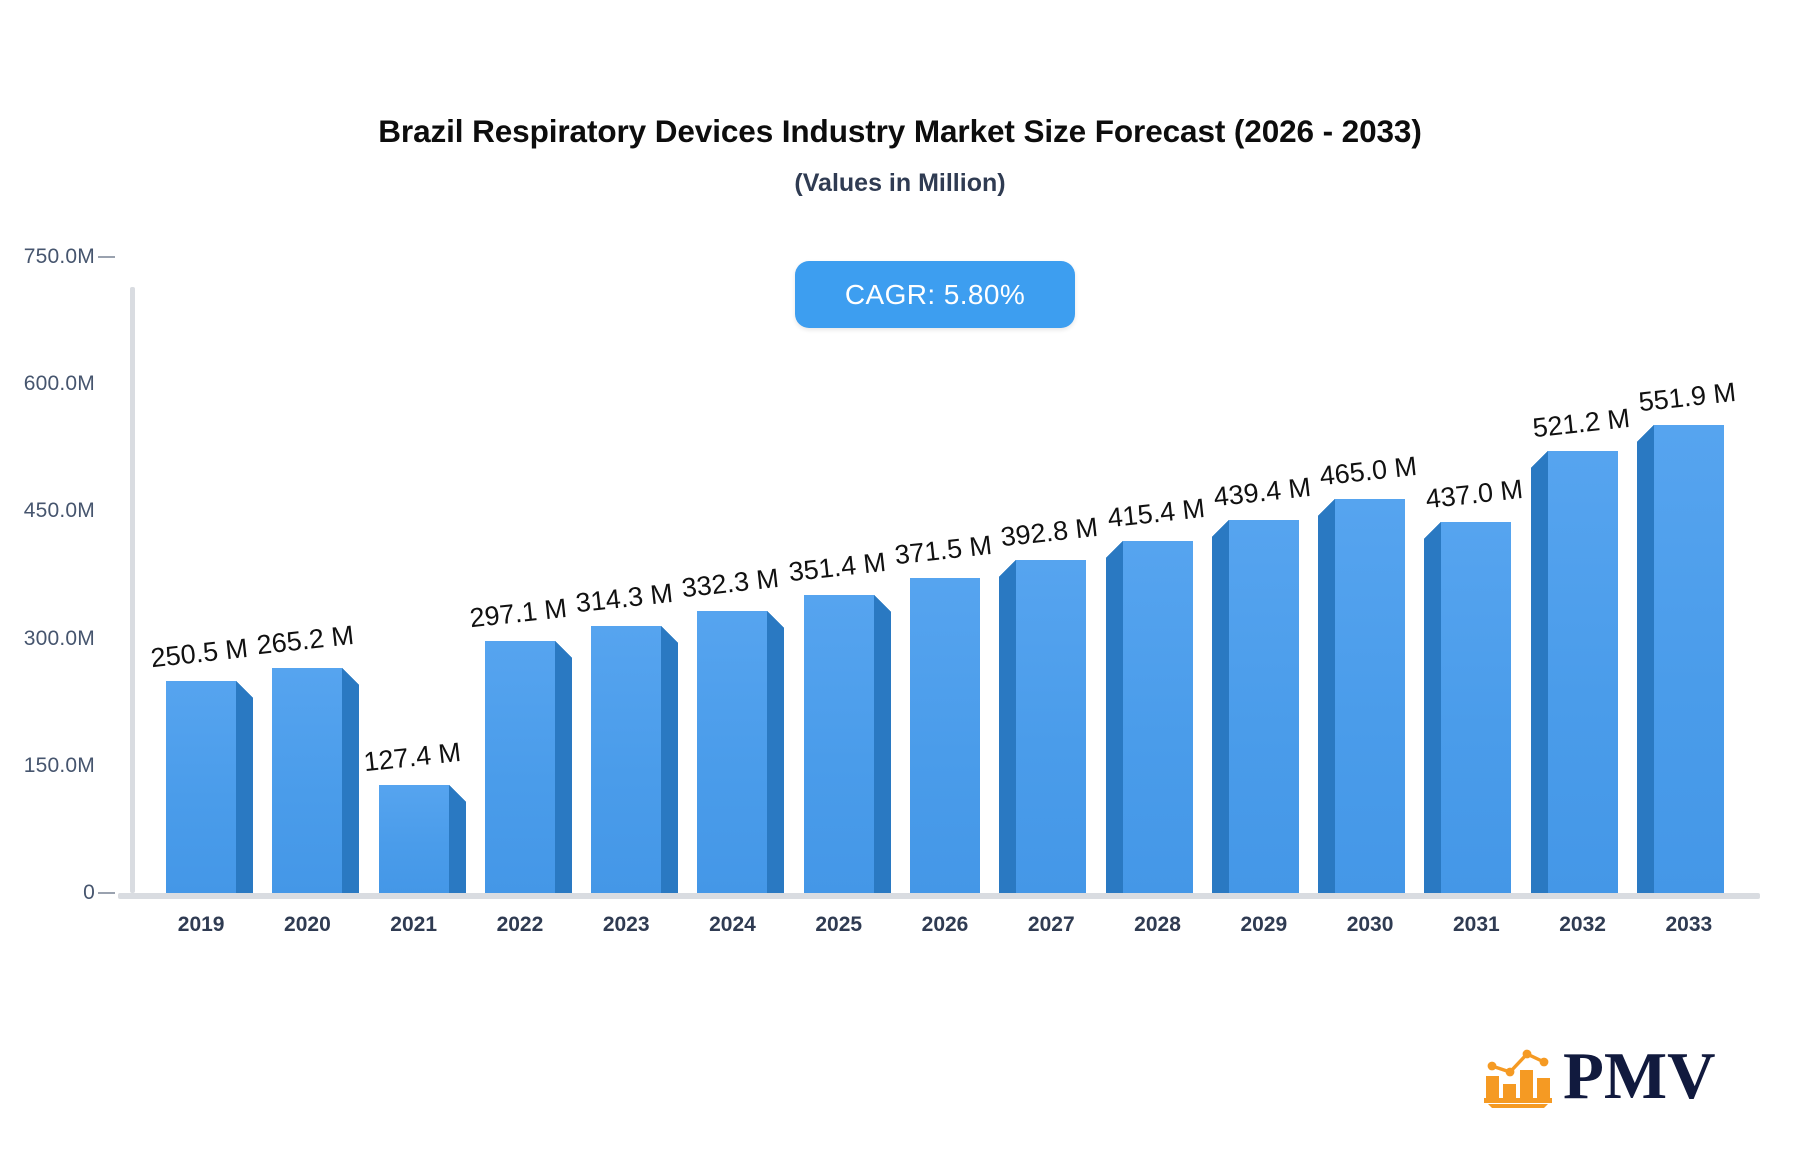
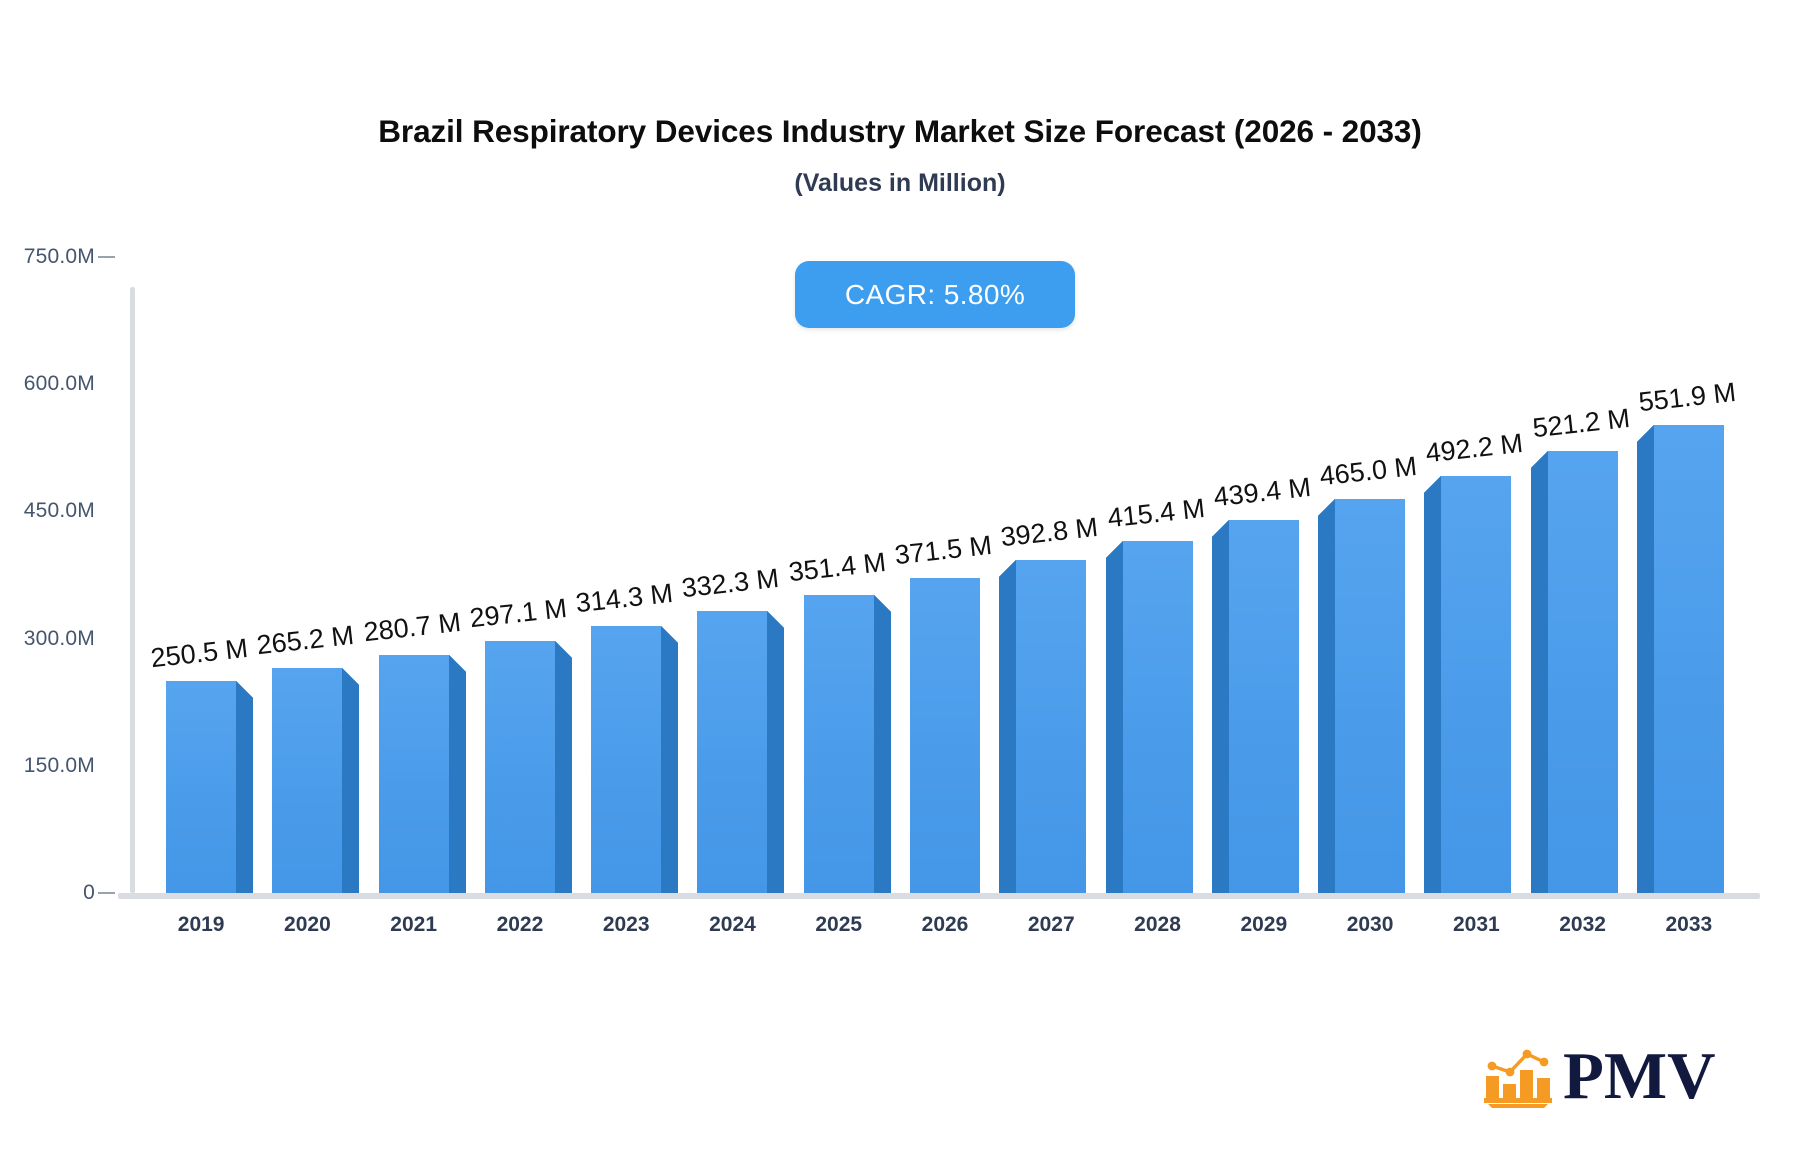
2021: 127.4 -> 280.7
2031: 437.0 -> 492.2
